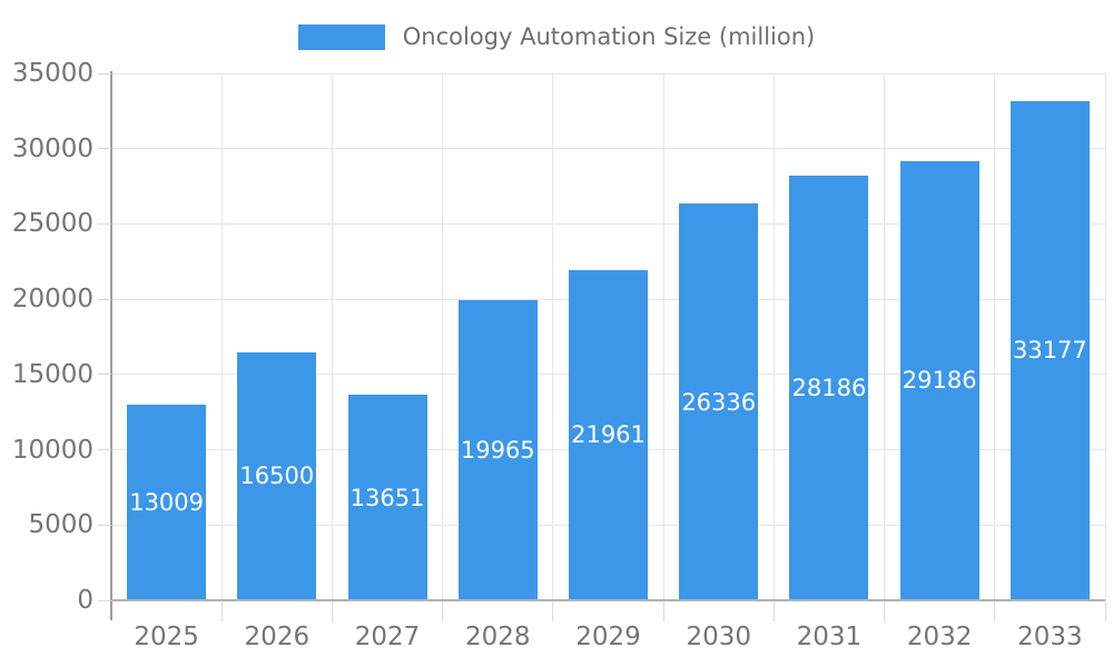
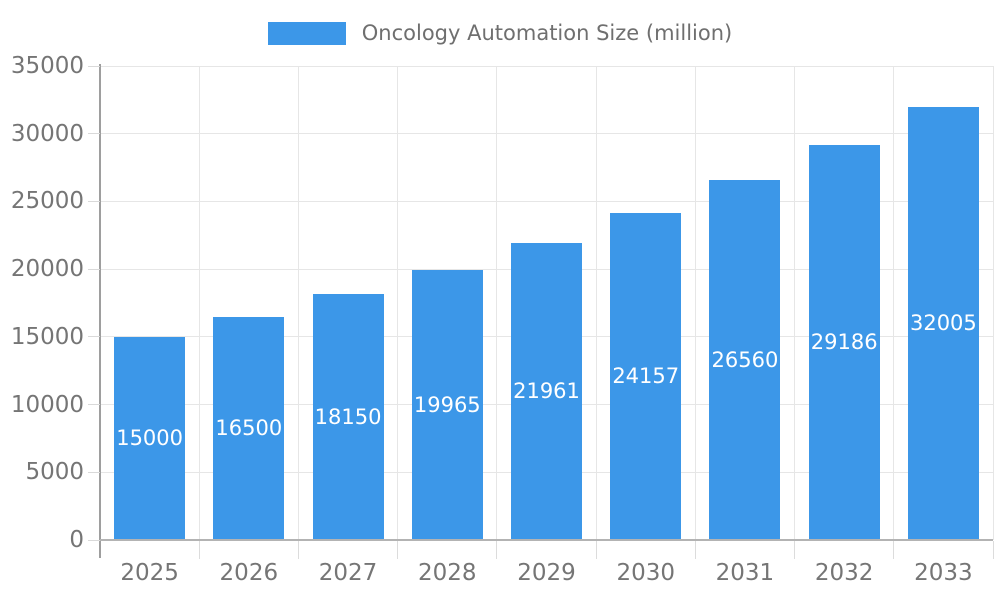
2025: 13009 -> 15000
2027: 13651 -> 18150
2030: 26336 -> 24157
2031: 28186 -> 26560
2033: 33177 -> 32005
